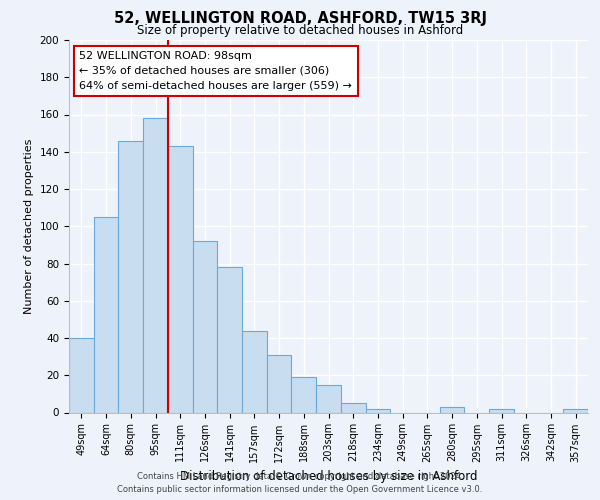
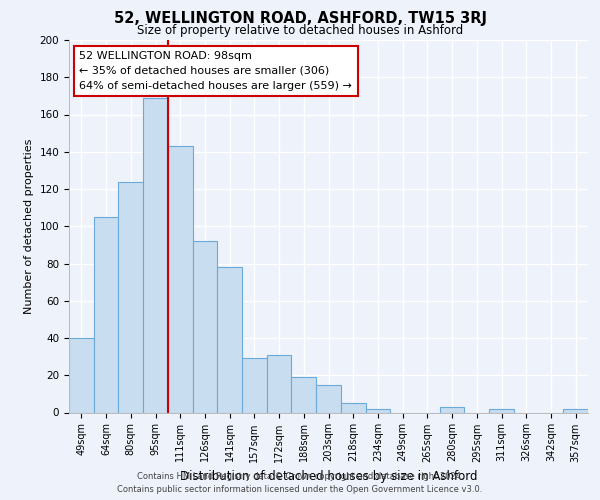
80sqm: 146 -> 124
95sqm: 158 -> 169
157sqm: 44 -> 29
